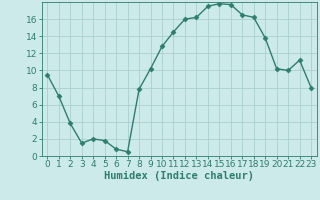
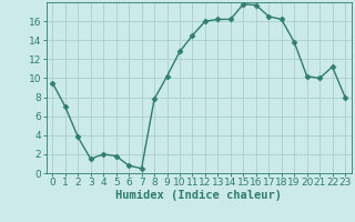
14: 17.5 -> 16.2
